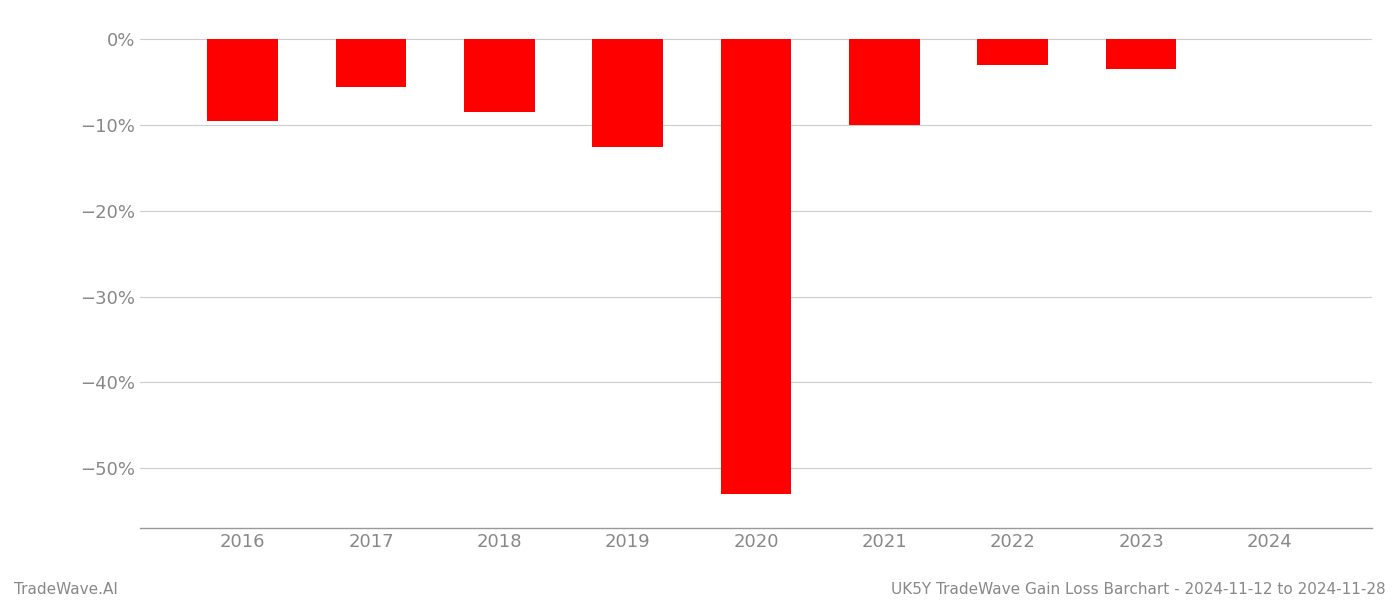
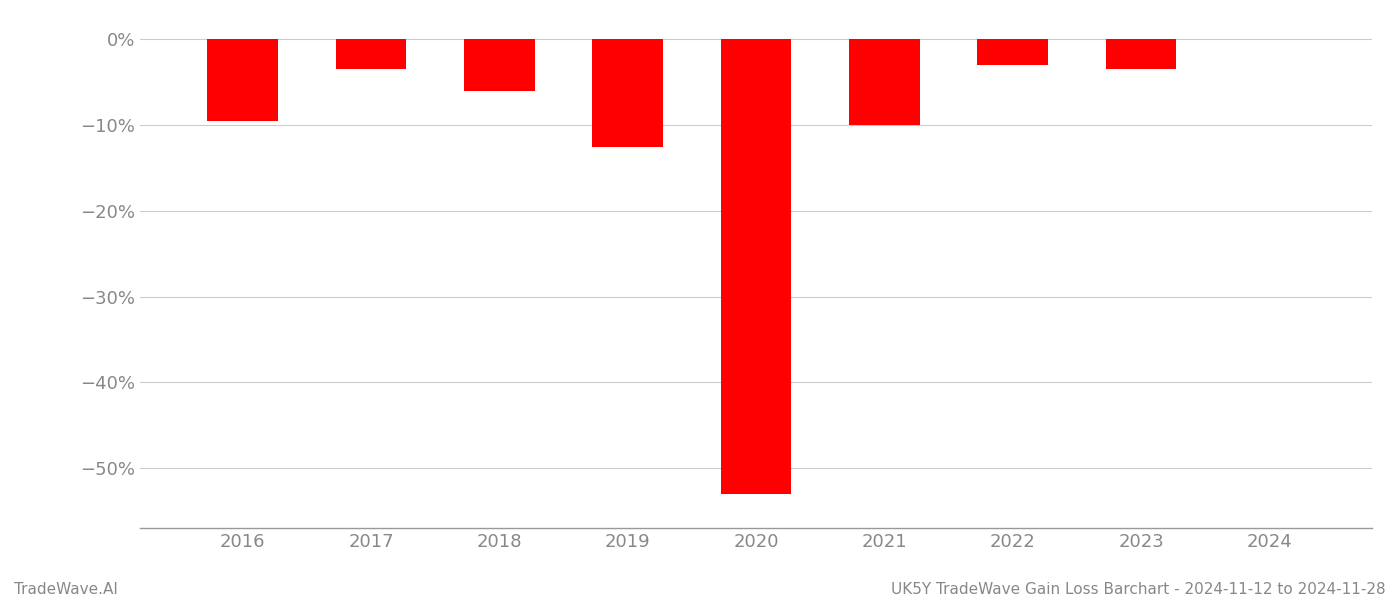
2017: -5.5% -> -3.4%
2018: -8.5% -> -6.0%
